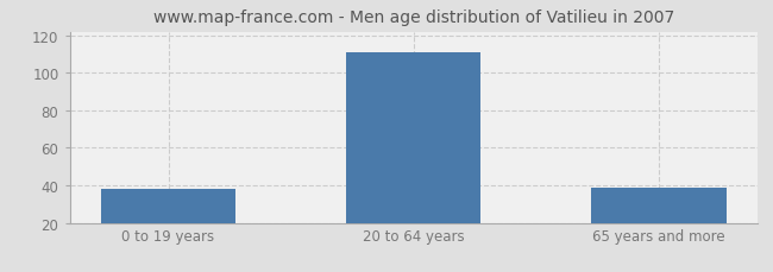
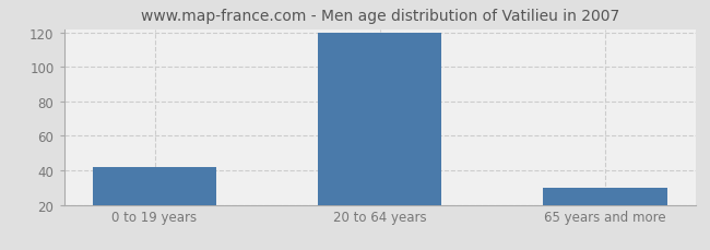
0 to 19 years: 38 -> 42
20 to 64 years: 111 -> 120
65 years and more: 39 -> 30
